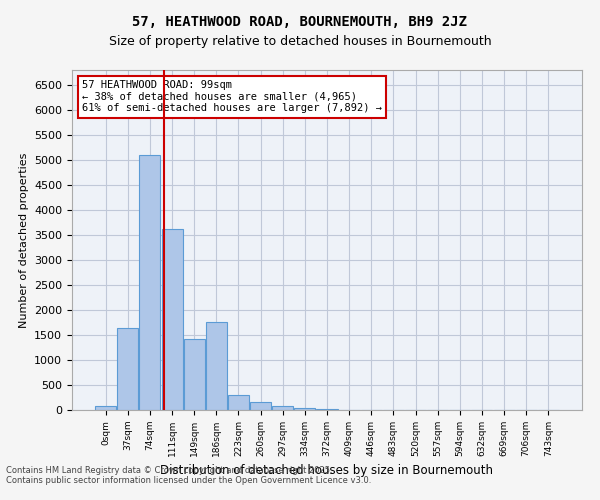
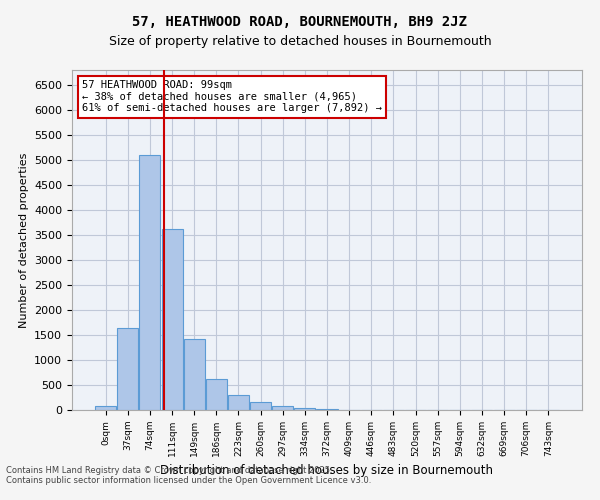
186sqm: 1760 -> 620
